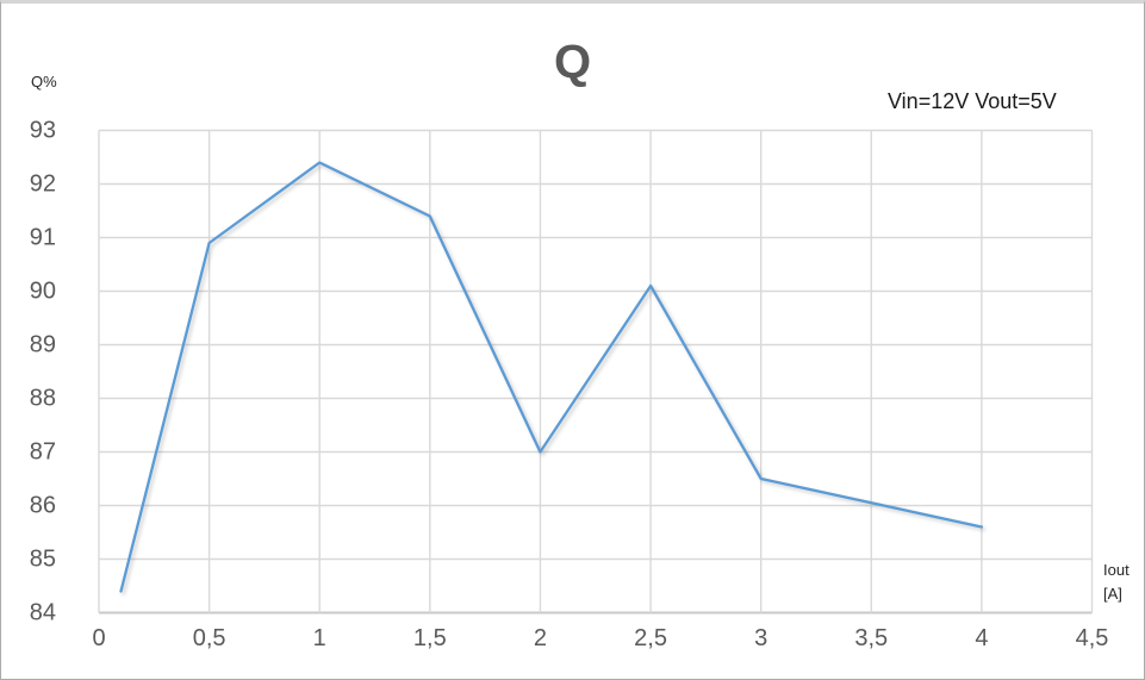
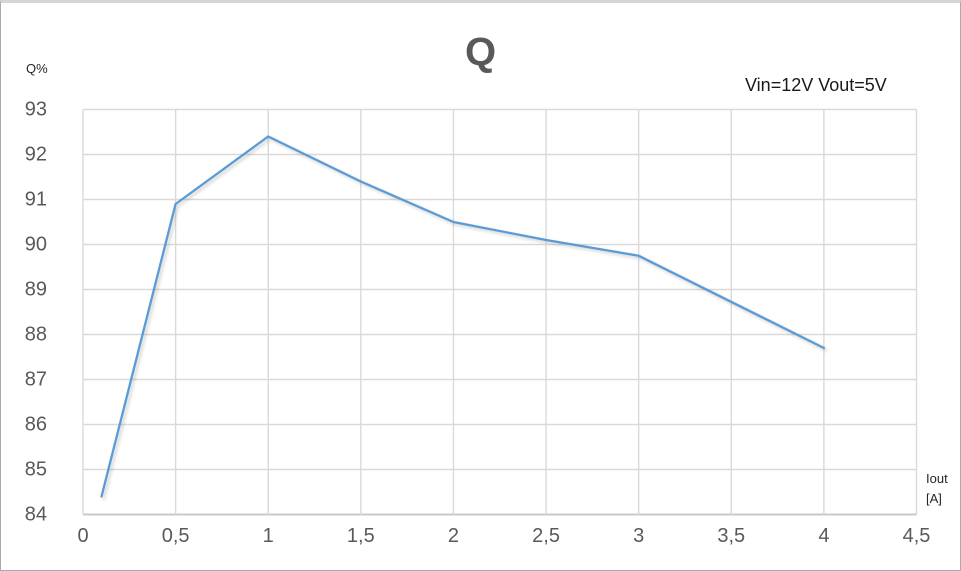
2: 87.0 -> 90.5
3: 86.5 -> 89.8
4: 85.6 -> 87.7
